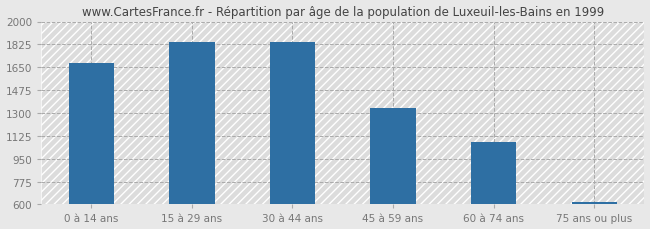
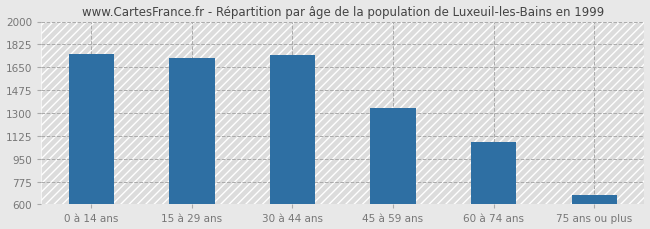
0 à 14 ans: 1680 -> 1750
15 à 29 ans: 1840 -> 1720
30 à 44 ans: 1840 -> 1740
75 ans ou plus: 620 -> 670
